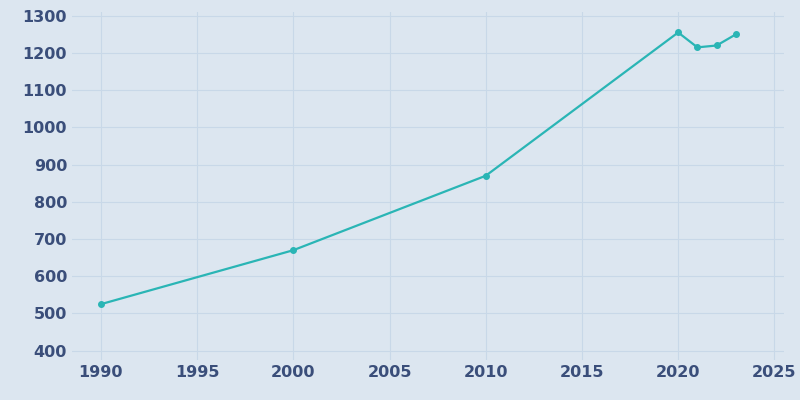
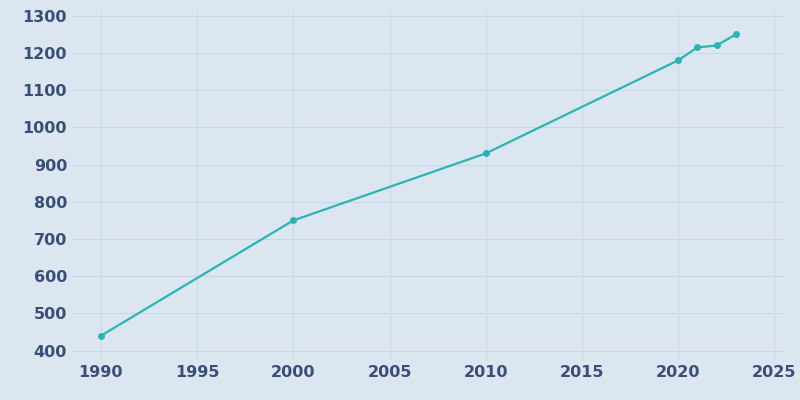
1990: 525 -> 440
2000: 670 -> 750
2010: 870 -> 930
2020: 1255 -> 1180
